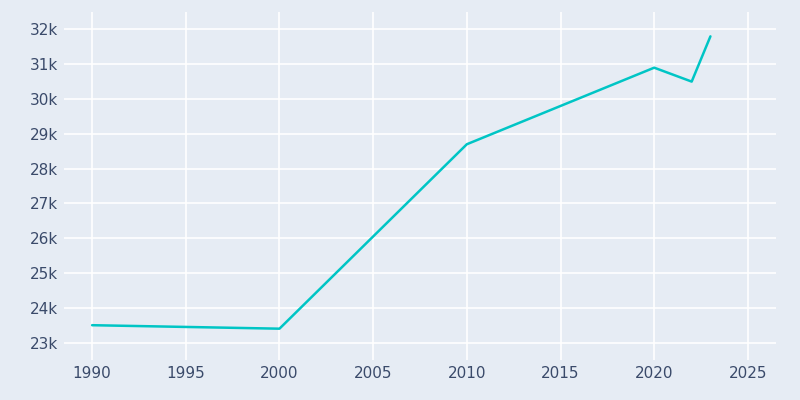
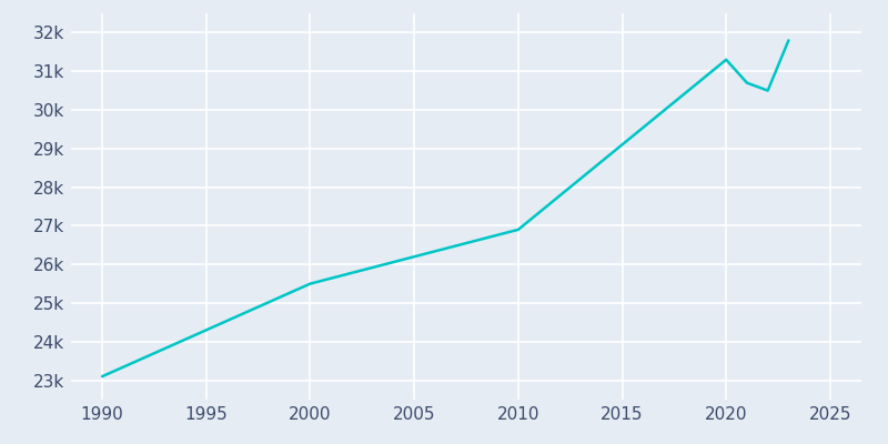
1990: 23.5k -> 23.1k
2000: 23.4k -> 25.5k
2010: 28.7k -> 26.9k
2020: 30.9k -> 31.3k
